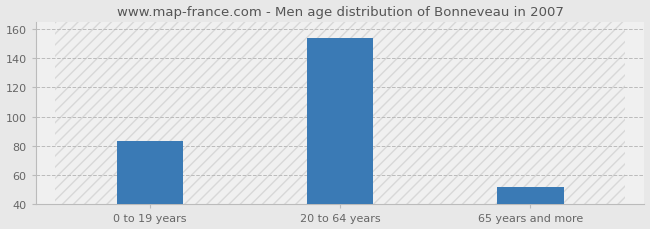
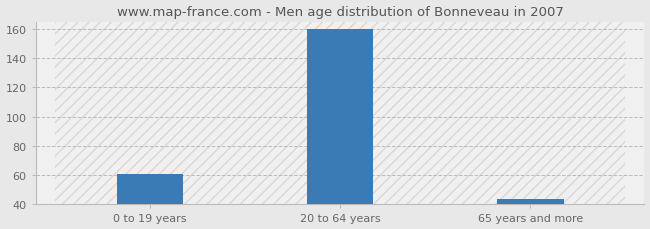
0 to 19 years: 83 -> 61
20 to 64 years: 154 -> 160
65 years and more: 52 -> 44
